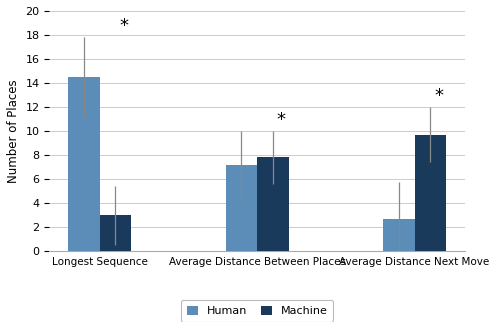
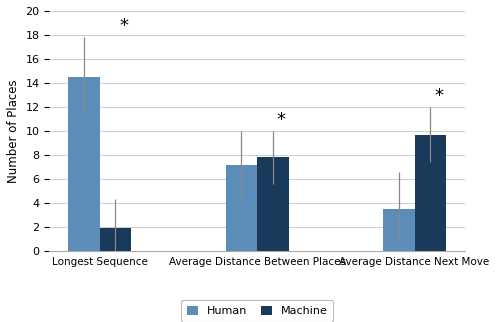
Machine/Longest Sequence: 3.0 -> 1.9
Human/Average Distance Next Move: 2.7 -> 3.5
